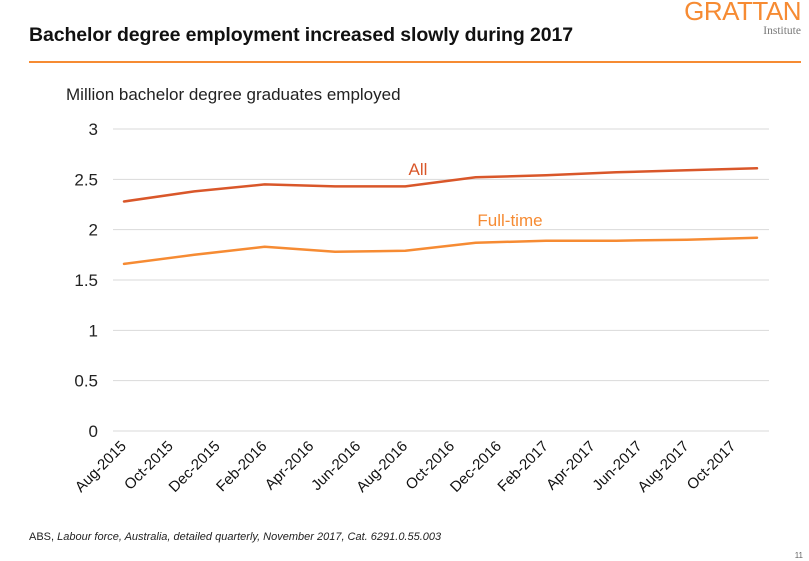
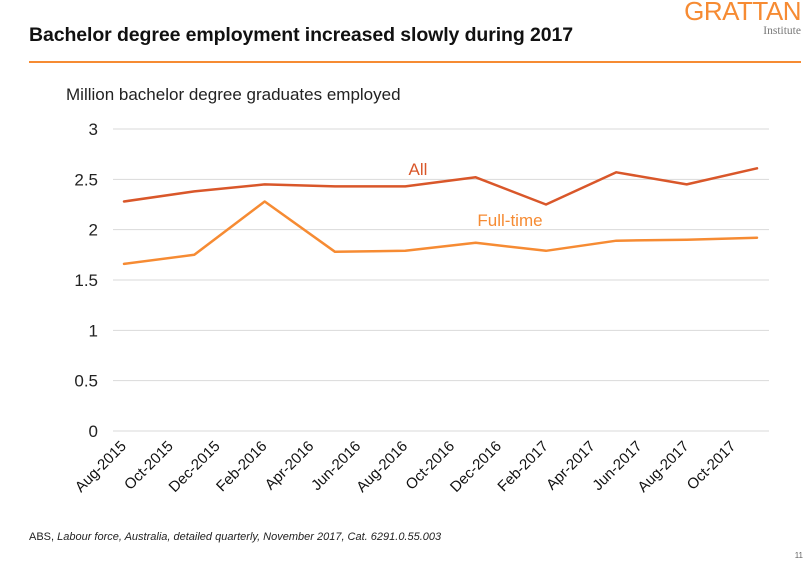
Full-time/Feb-2016: 1.83 -> 2.28
All/Feb-2017: 2.54 -> 2.25
Full-time/Feb-2017: 1.89 -> 1.79
All/Aug-2017: 2.59 -> 2.45
